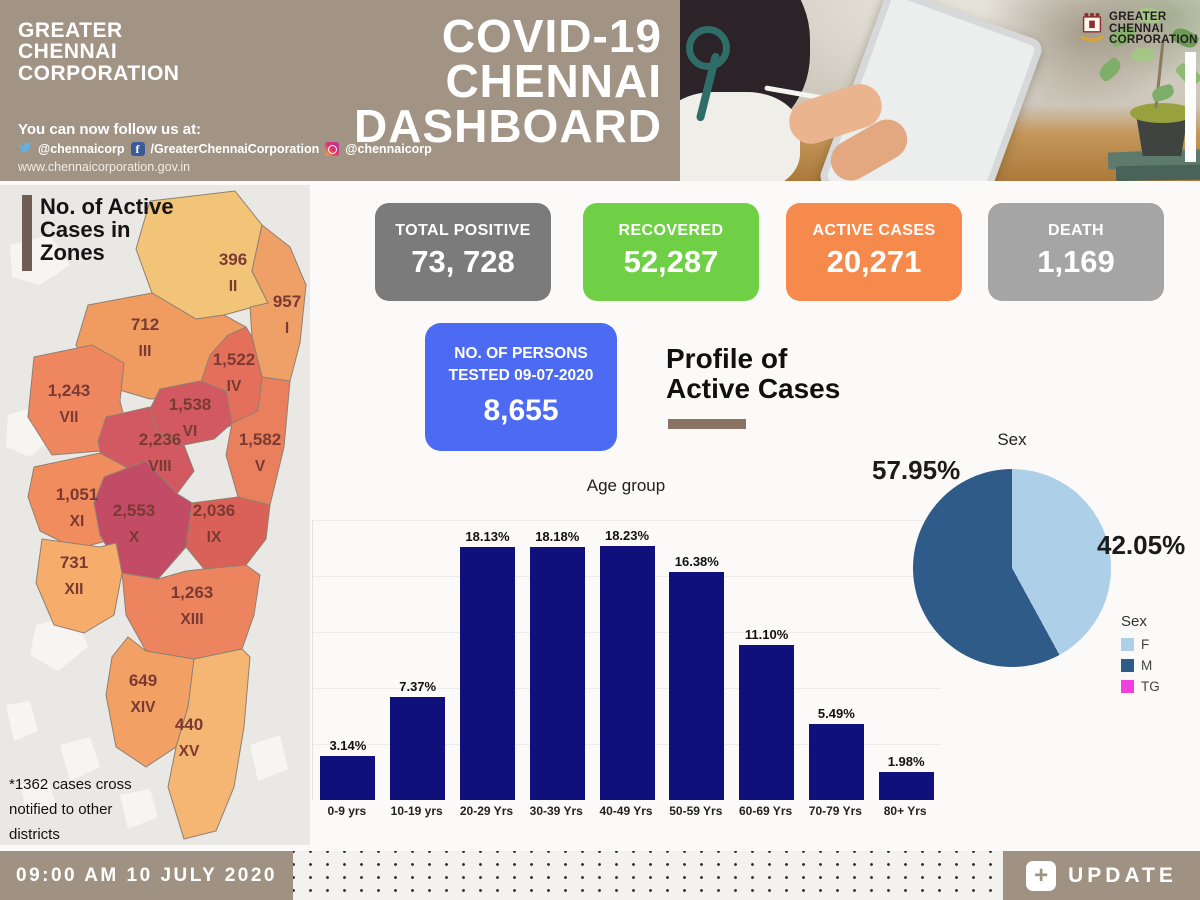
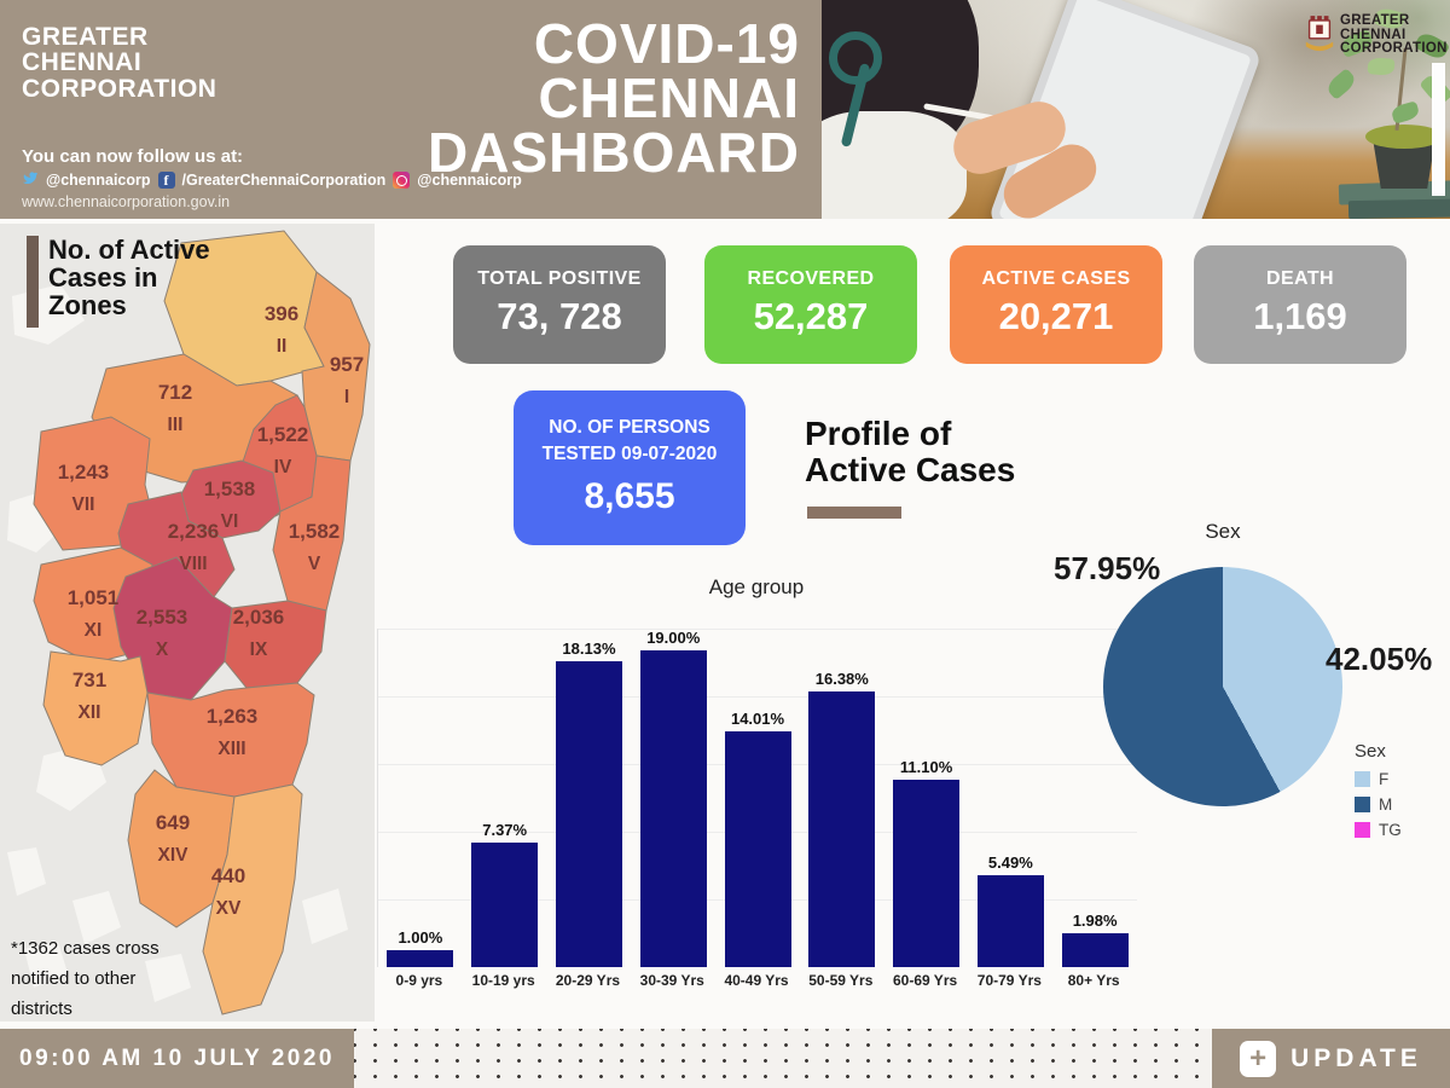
Age group/0-9 yrs: 3.14% -> 1.00%
Age group/30-39 Yrs: 18.18% -> 19.00%
Age group/40-49 Yrs: 18.23% -> 14.01%
